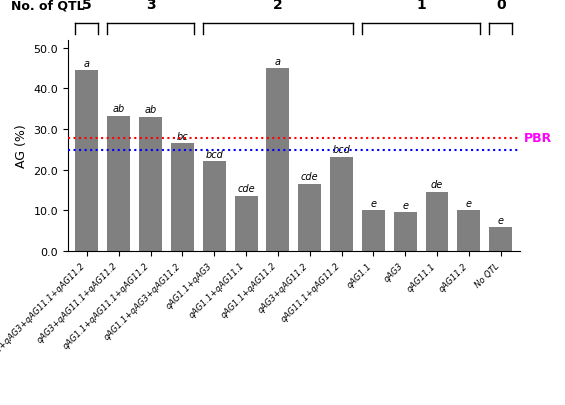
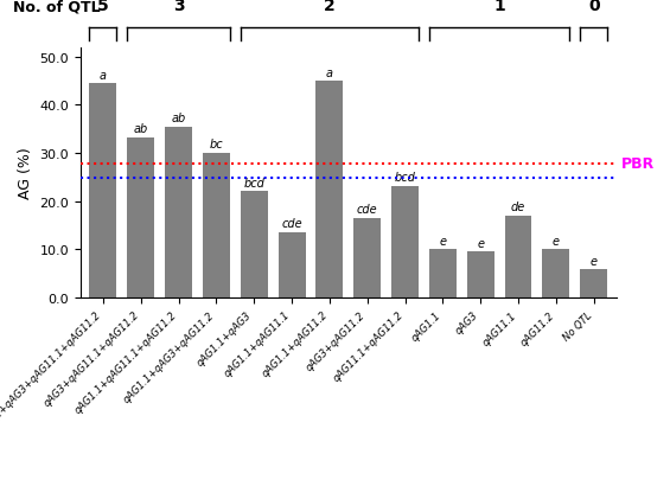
qAG1.1+qAG11.1+qAG11.2: 33.0 -> 35.5
qAG1.1+qAG3+qAG11.2: 26.5 -> 30.0
qAG11.1: 14.5 -> 17.0
